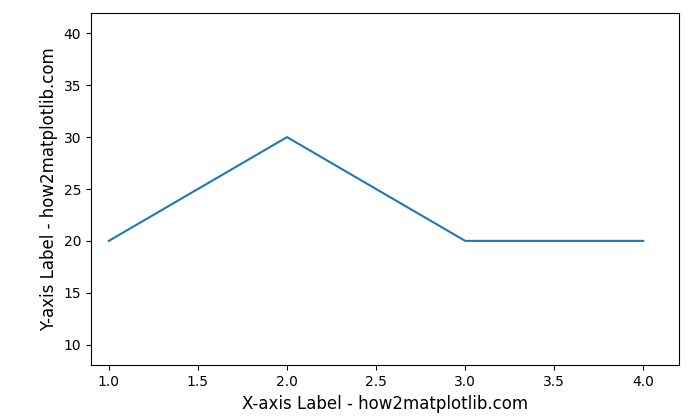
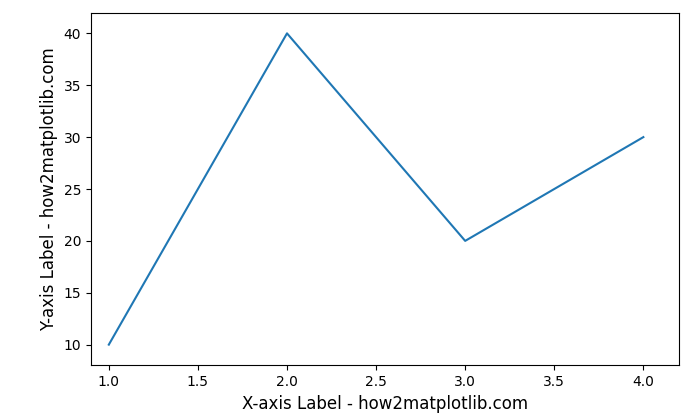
1.0: 20 -> 10
2.0: 30 -> 40
4.0: 20 -> 30
